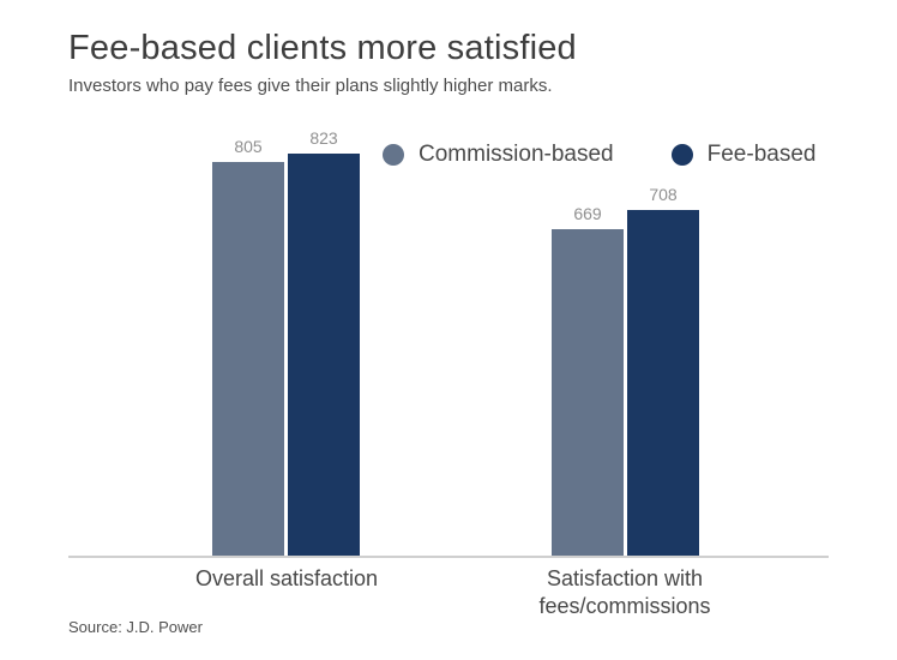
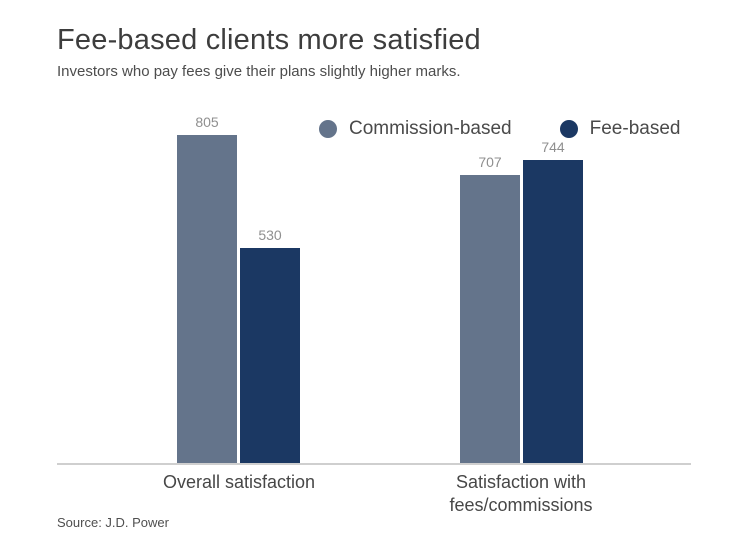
Fee-based/Overall satisfaction: 823 -> 530
Commission-based/Satisfaction with fees/commissions: 669 -> 707
Fee-based/Satisfaction with fees/commissions: 708 -> 744
